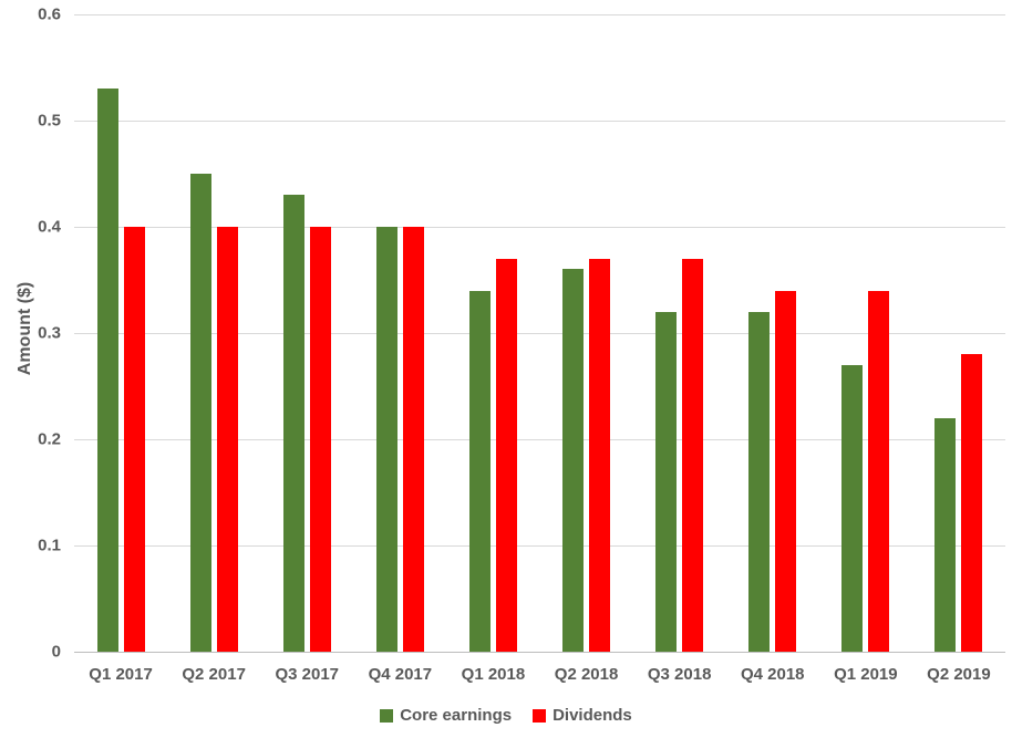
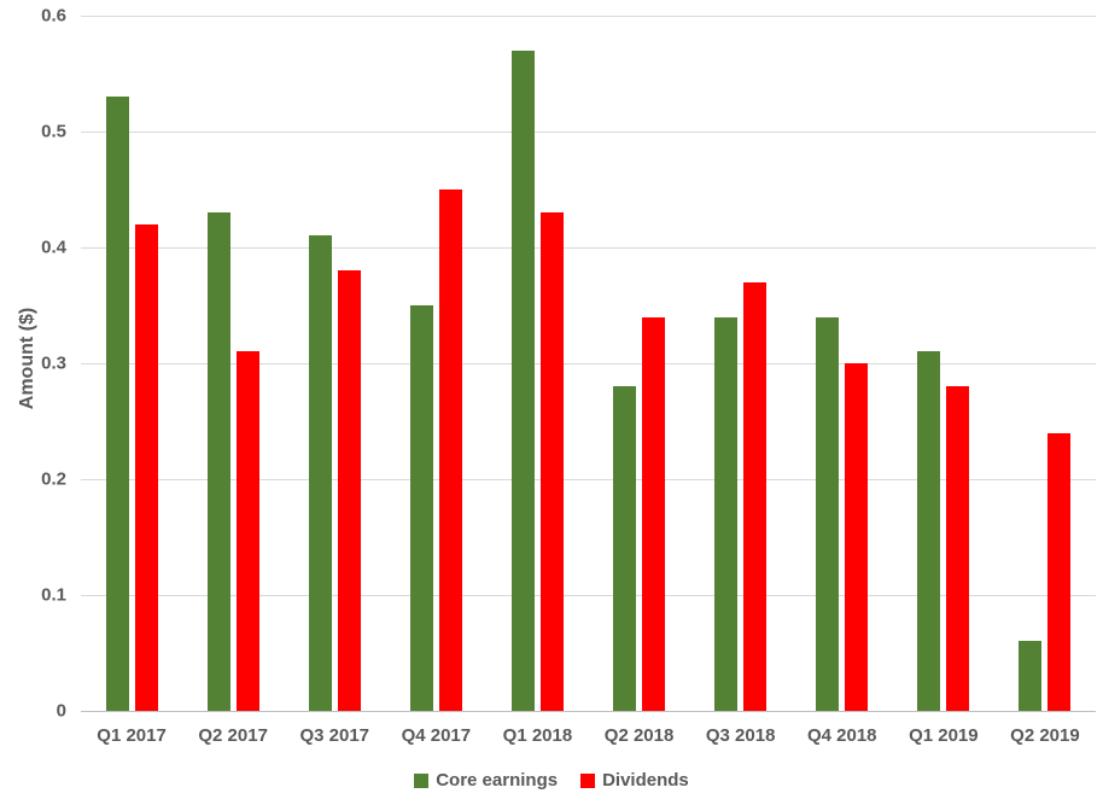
Dividends/Q1 2017: 0.40 -> 0.42
Core earnings/Q2 2017: 0.45 -> 0.43
Dividends/Q2 2017: 0.40 -> 0.31
Core earnings/Q3 2017: 0.43 -> 0.41
Dividends/Q3 2017: 0.40 -> 0.38
Core earnings/Q4 2017: 0.40 -> 0.35
Dividends/Q4 2017: 0.40 -> 0.45
Core earnings/Q1 2018: 0.34 -> 0.57
Dividends/Q1 2018: 0.37 -> 0.43
Core earnings/Q2 2018: 0.36 -> 0.28
Dividends/Q2 2018: 0.37 -> 0.34
Core earnings/Q3 2018: 0.32 -> 0.34
Core earnings/Q4 2018: 0.32 -> 0.34
Dividends/Q4 2018: 0.34 -> 0.30
Core earnings/Q1 2019: 0.27 -> 0.31
Dividends/Q1 2019: 0.34 -> 0.28
Core earnings/Q2 2019: 0.22 -> 0.06
Dividends/Q2 2019: 0.28 -> 0.24
